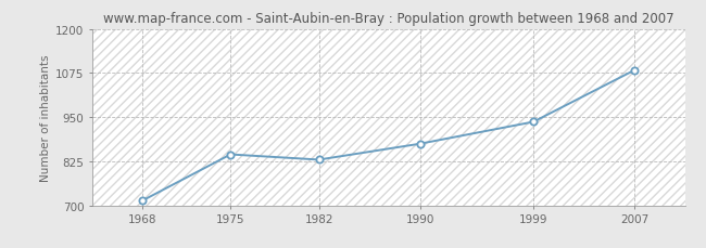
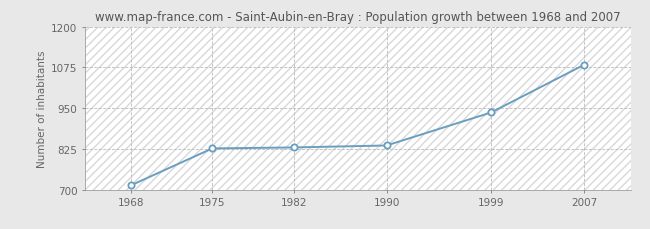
1975: 845 -> 827
1990: 875 -> 836
